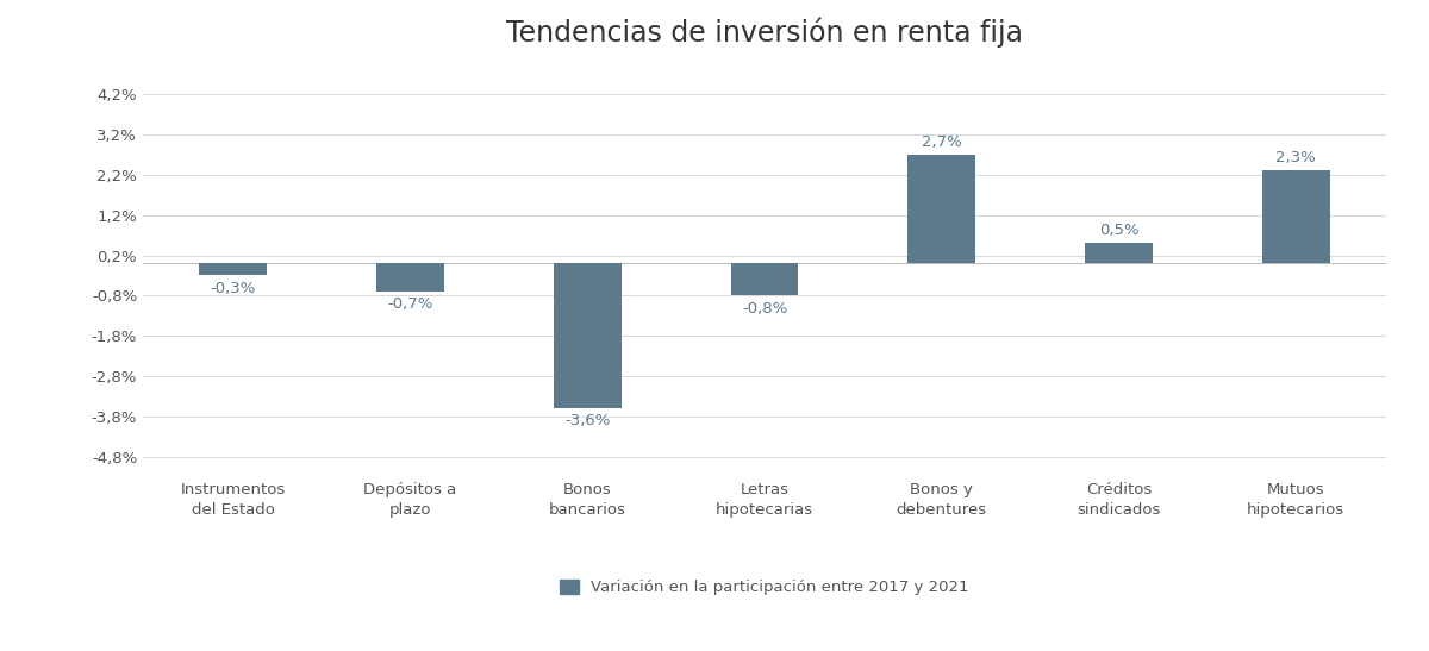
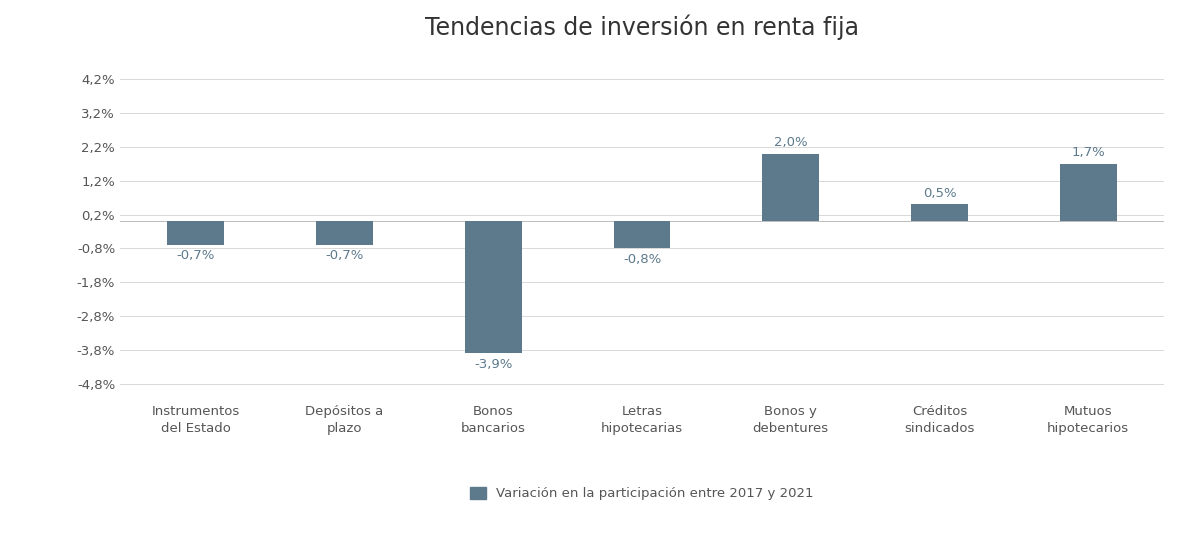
Instrumentos del Estado: -0,3% -> -0,7%
Bonos bancarios: -3,6% -> -3,9%
Bonos y debentures: 2,7% -> 2,0%
Mutuos hipotecarios: 2,3% -> 1,7%
